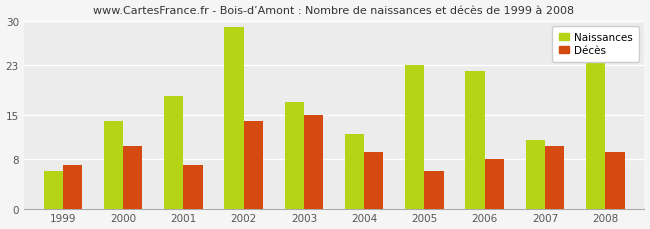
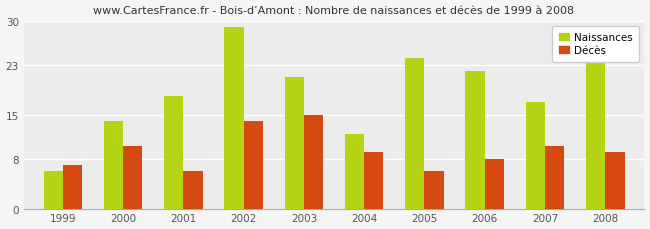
Décès/2001: 7 -> 6
Naissances/2003: 17 -> 21
Naissances/2005: 23 -> 24
Naissances/2007: 11 -> 17
